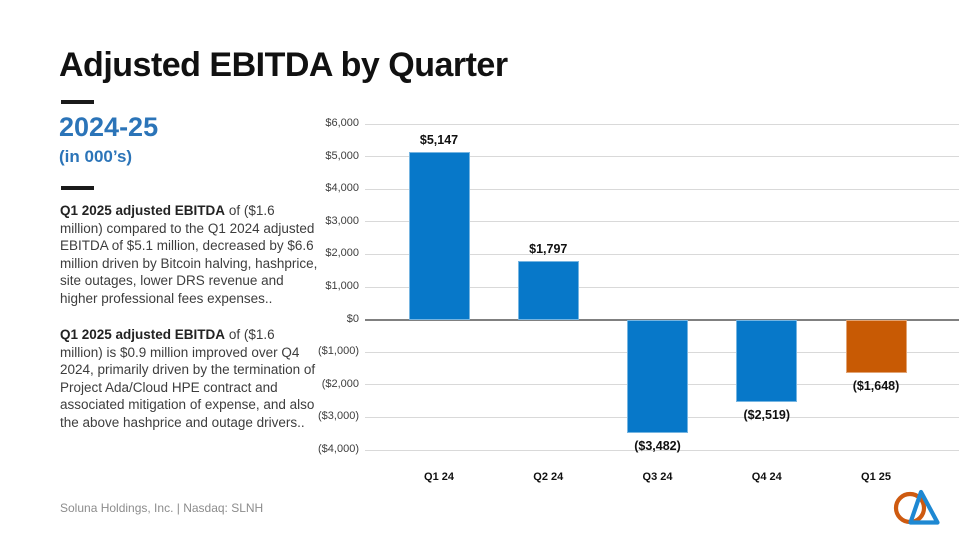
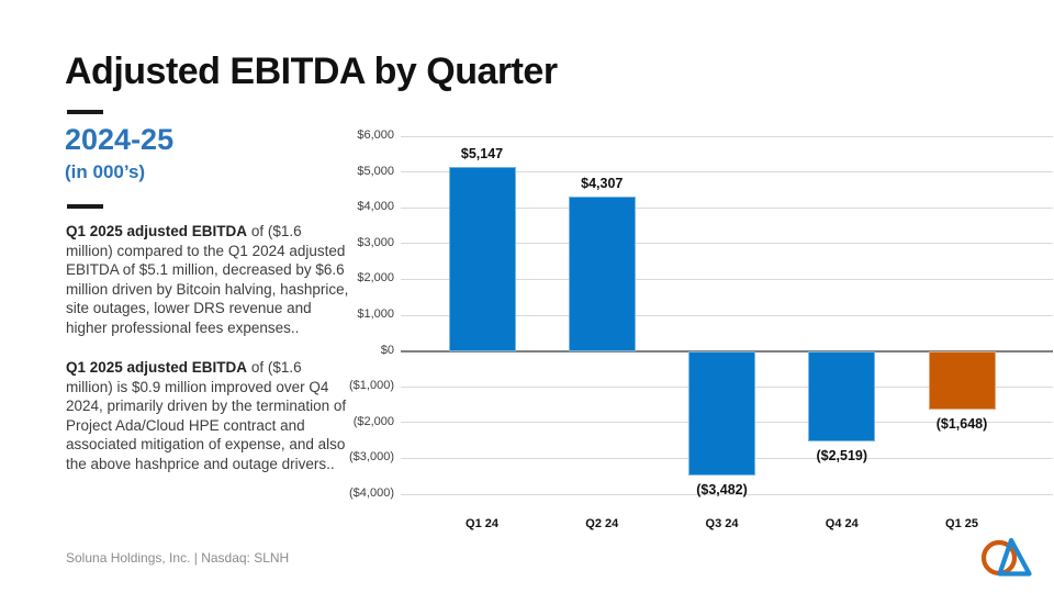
Q2 24: $1,797 -> $4,307
